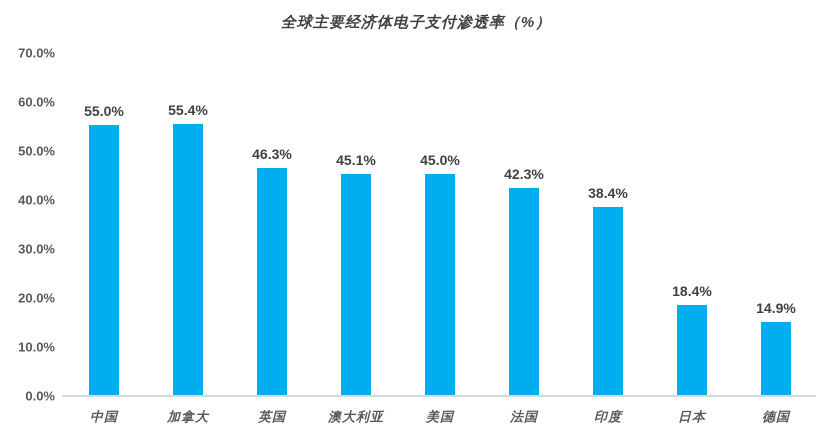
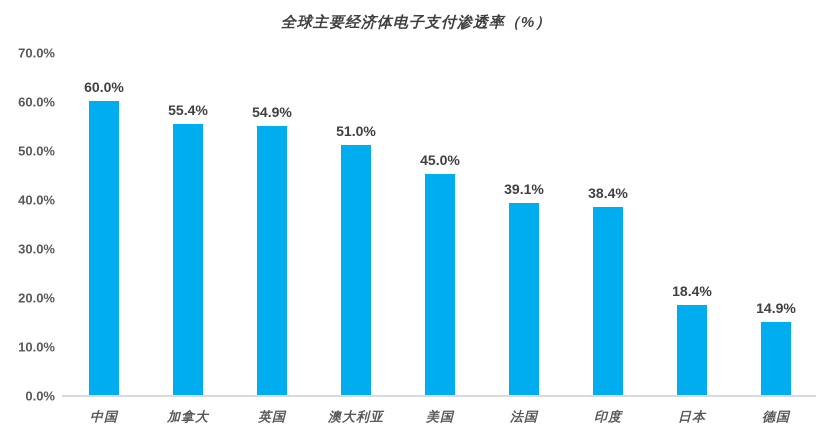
中国: 55.0% -> 60.0%
英国: 46.3% -> 54.9%
澳大利亚: 45.1% -> 51.0%
法国: 42.3% -> 39.1%
